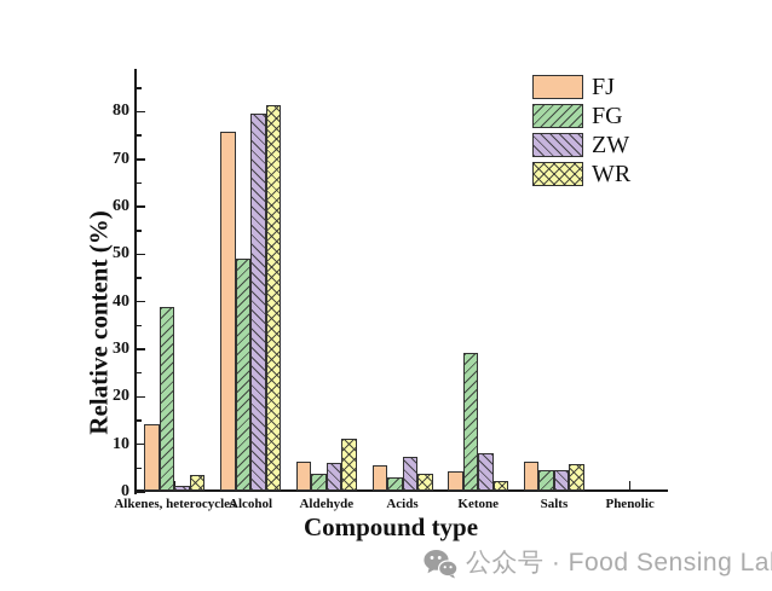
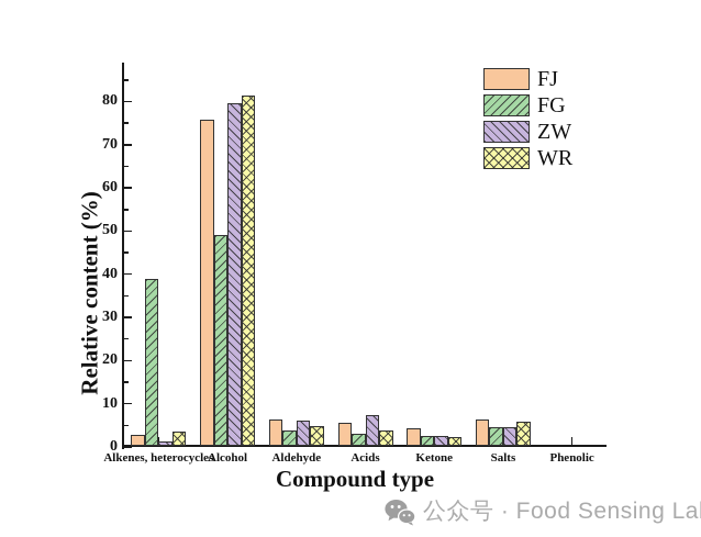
FJ/Alkenes, heterocycles: 14 -> 3
WR/Aldehyde: 11 -> 4
FG/Ketone: 29 -> 2
ZW/Ketone: 8 -> 2
